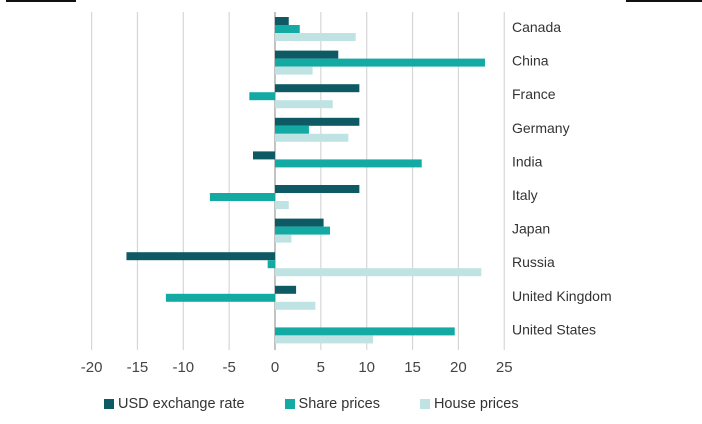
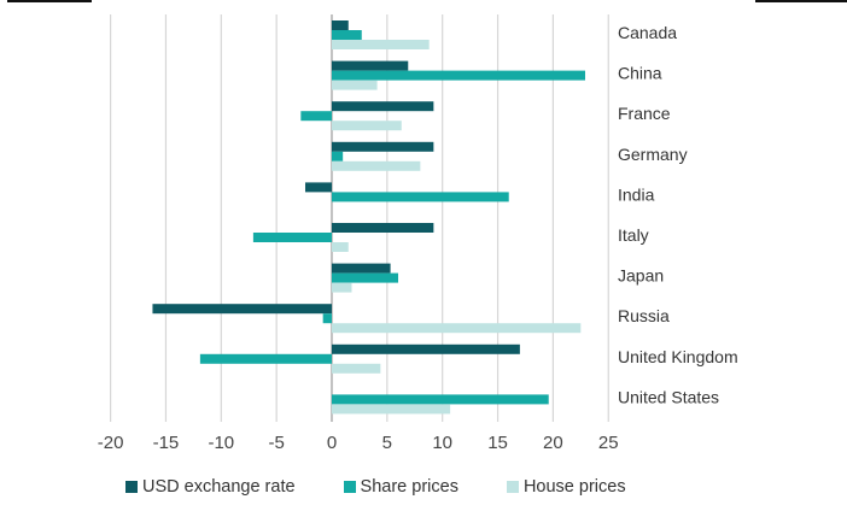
Share prices/Germany: 4 -> 1
USD exchange rate/United Kingdom: 2 -> 17
